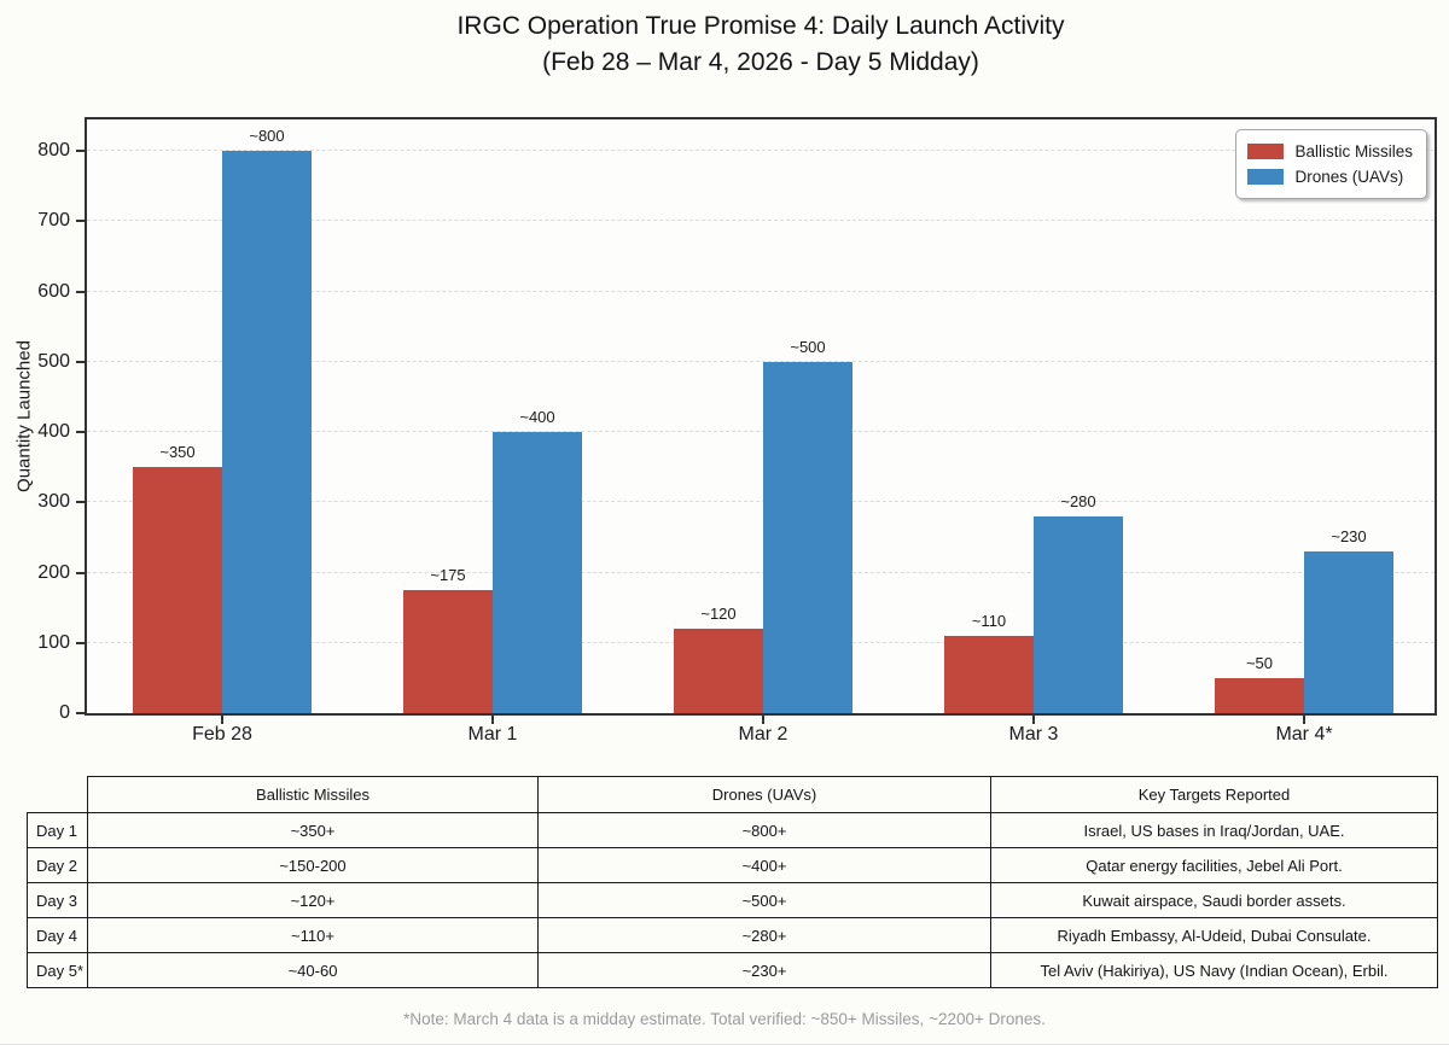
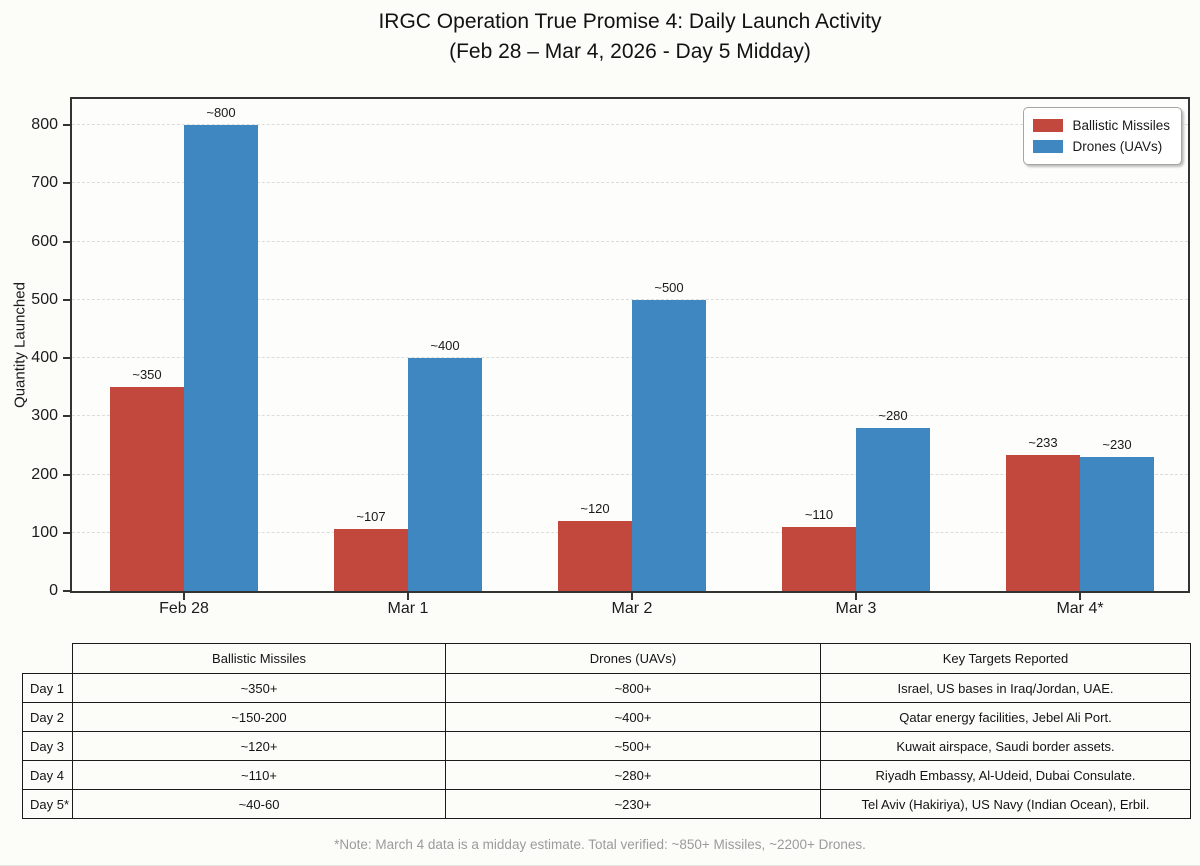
Ballistic Missiles/Mar 1: 175 -> 107
Ballistic Missiles/Mar 4*: 50 -> 233
